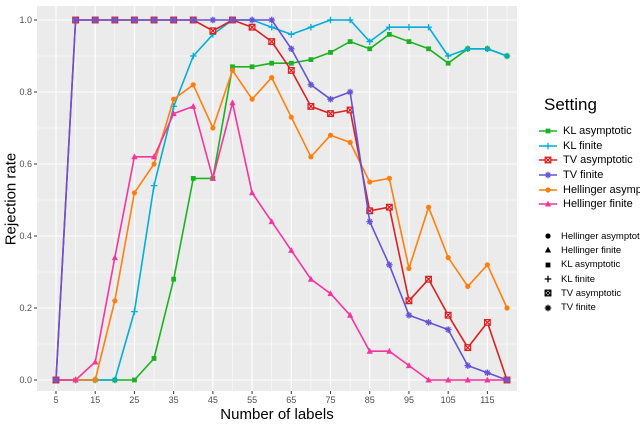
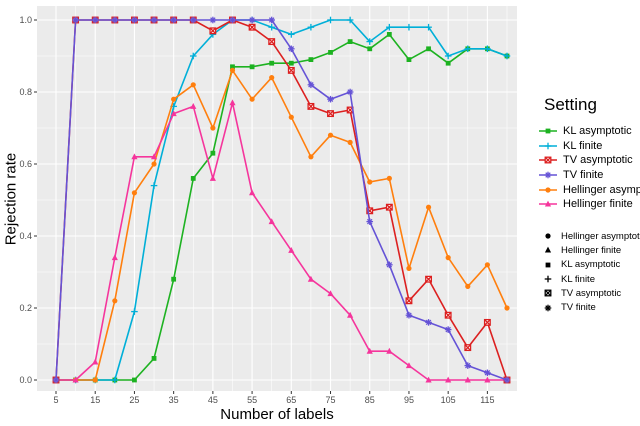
KL asymptotic/45: 0.56 -> 0.63
KL asymptotic/95: 0.94 -> 0.89
